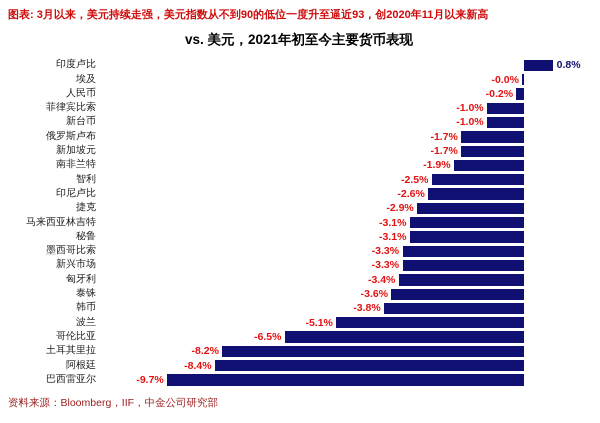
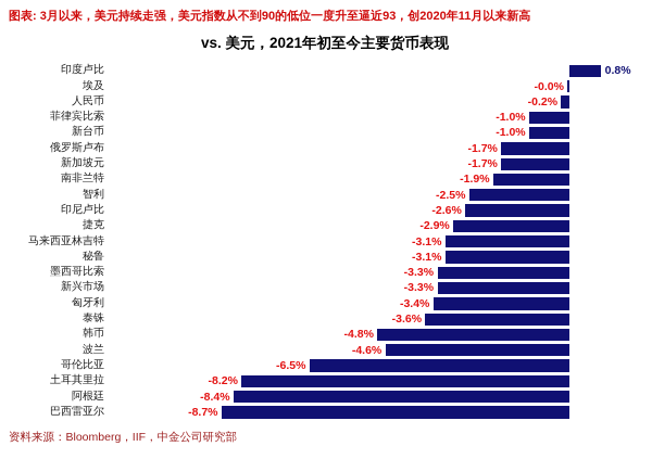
韩币: -3.8% -> -4.8%
波兰: -5.1% -> -4.6%
巴西雷亚尔: -9.7% -> -8.7%
